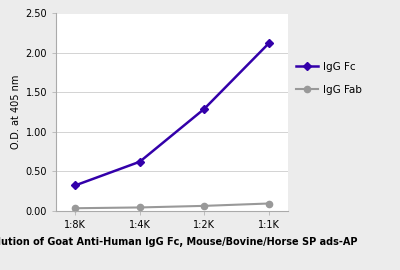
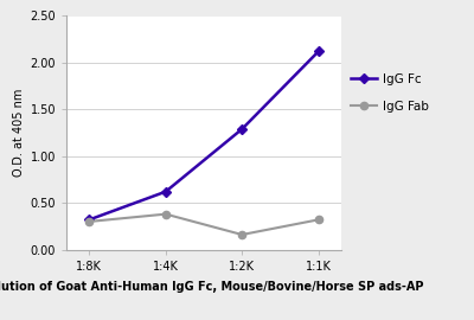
IgG Fab/1:8K: 0.03 -> 0.30
IgG Fab/1:4K: 0.04 -> 0.38
IgG Fab/1:2K: 0.06 -> 0.16
IgG Fab/1:1K: 0.09 -> 0.32
